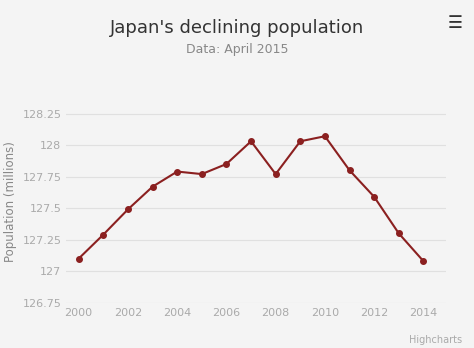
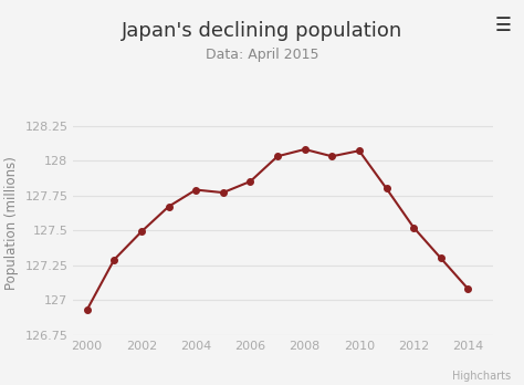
2000: 127.10 -> 126.93
2008: 127.77 -> 128.08
2012: 127.59 -> 127.52
